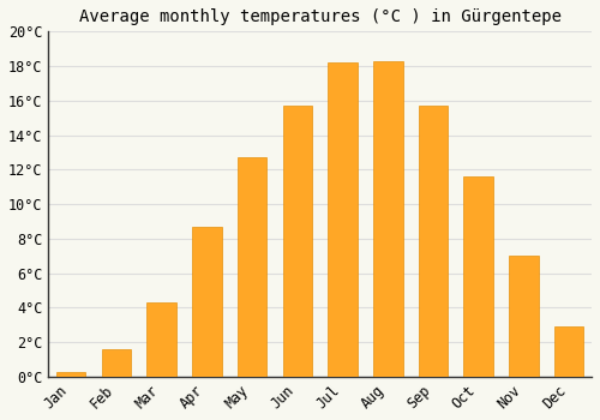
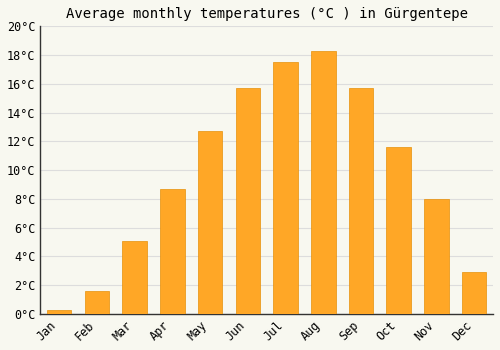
Mar: 4.3°C -> 5.1°C
Jul: 18.2°C -> 17.5°C
Nov: 7.0°C -> 8.0°C
